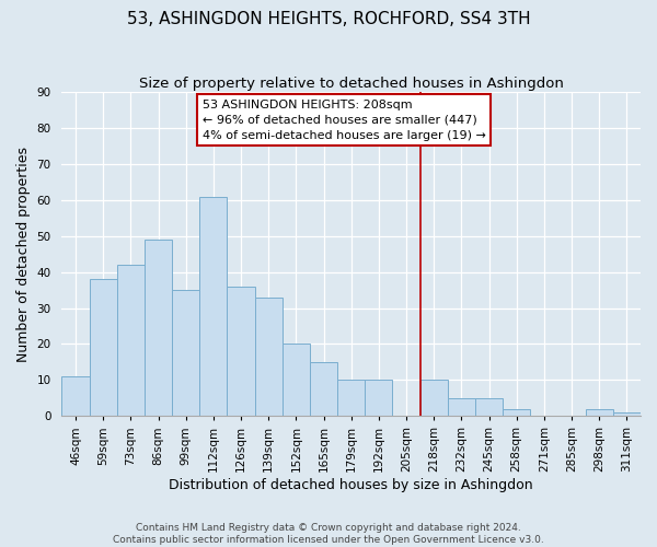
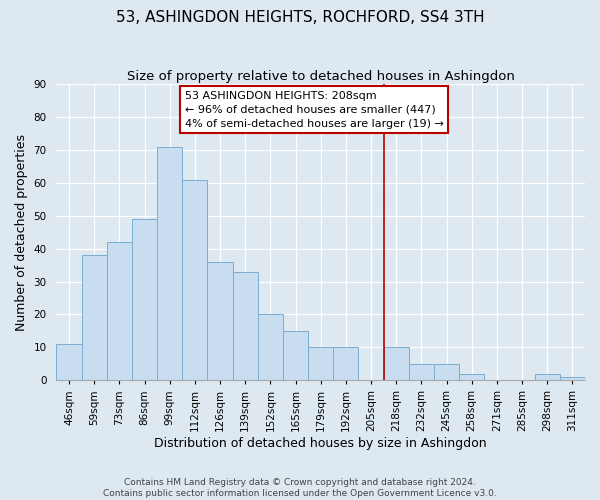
99sqm: 35 -> 71
